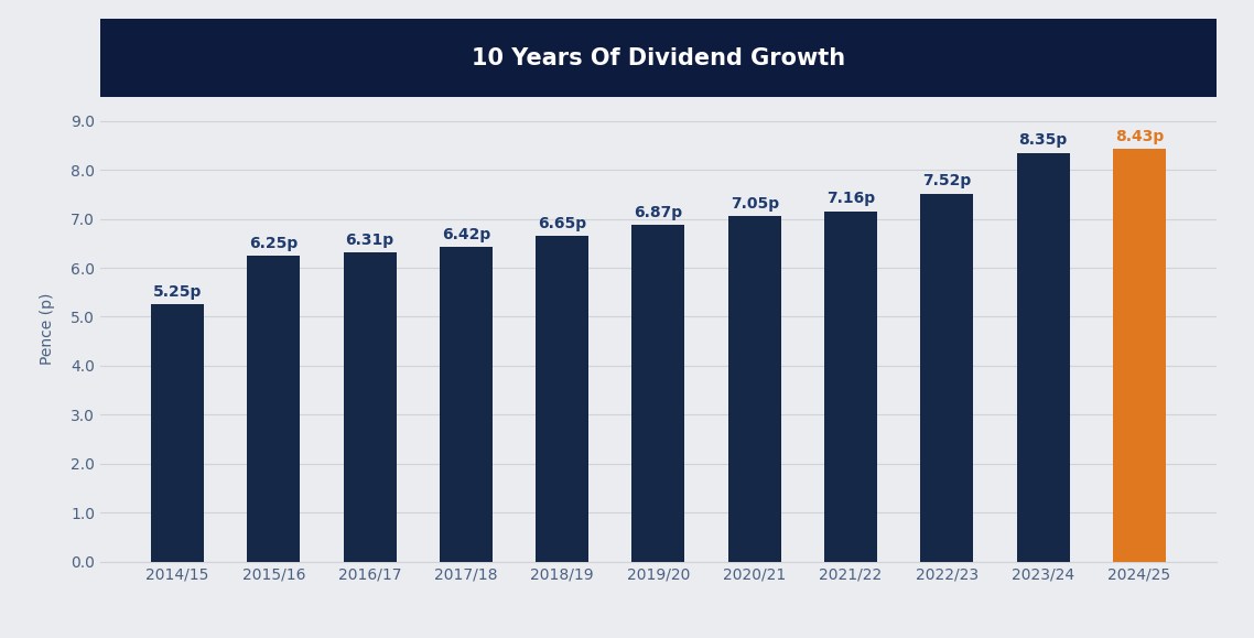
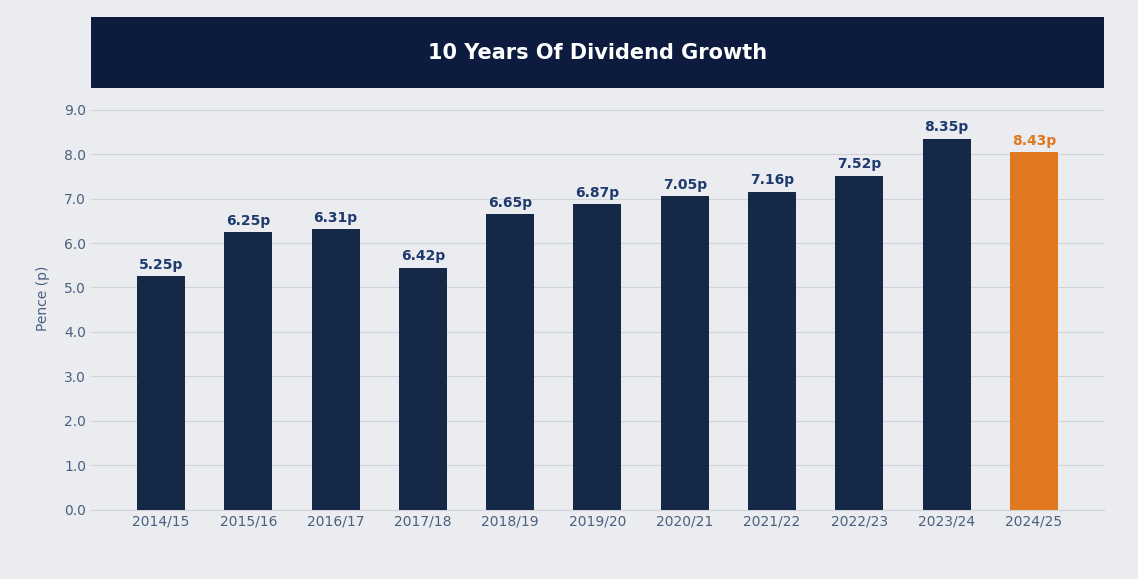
2017/18: 6.42 -> 5.45
2024/25: 8.43 -> 8.05
